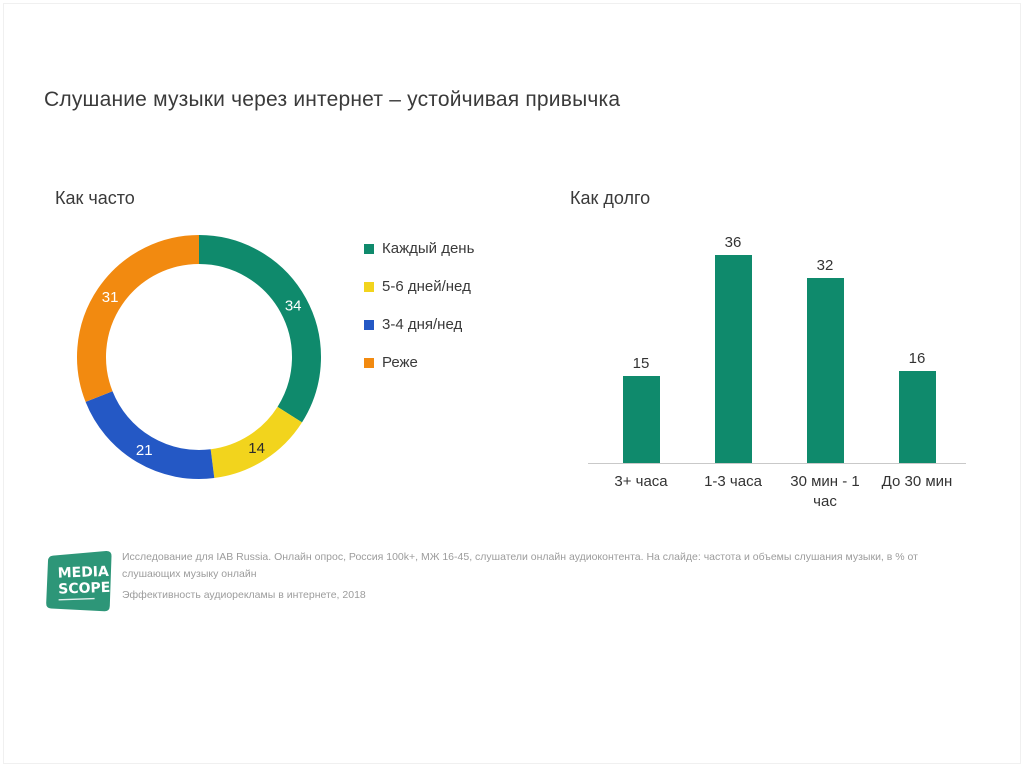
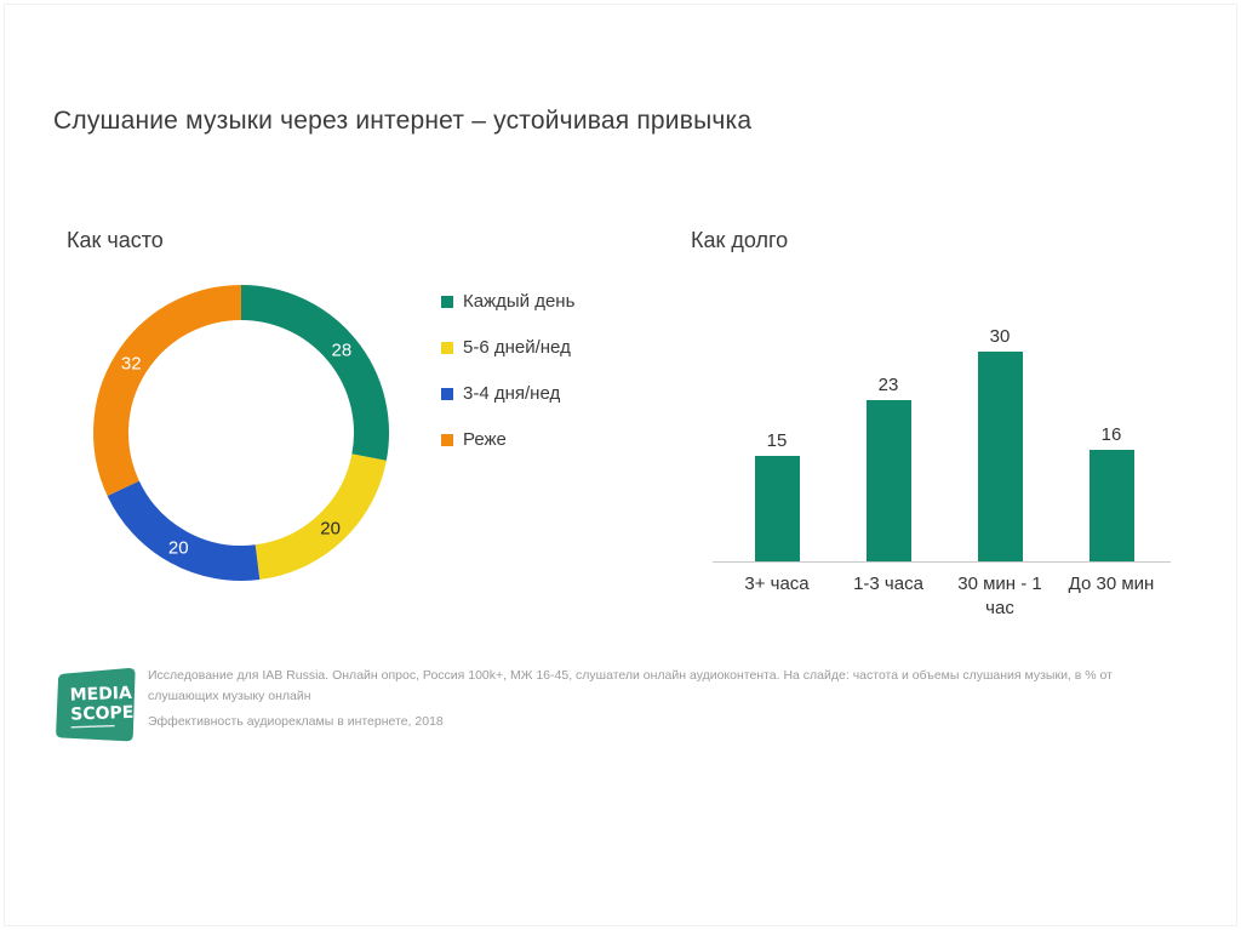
Как часто/Каждый день: 34 -> 28
Как часто/5-6 дней/нед: 14 -> 20
Как часто/3-4 дня/нед: 21 -> 20
Как часто/Реже: 31 -> 32
Как долго/1-3 часа: 36 -> 23
Как долго/30 мин - 1 час: 32 -> 30
